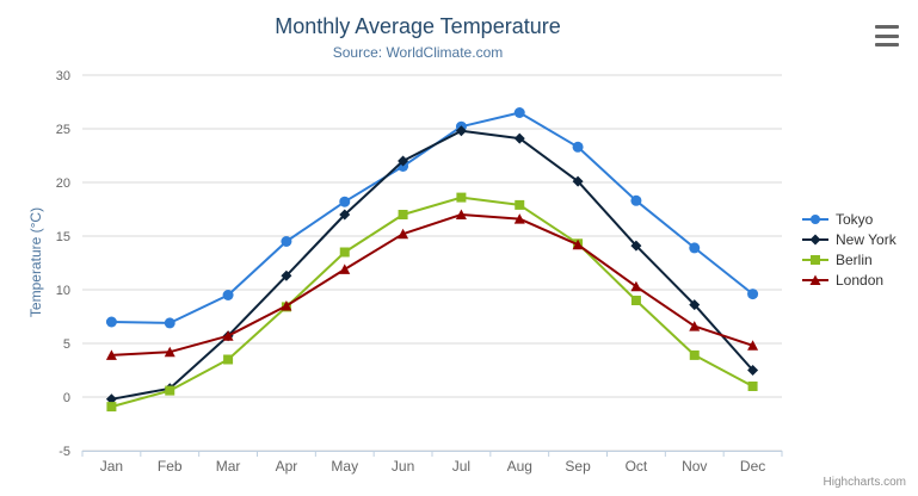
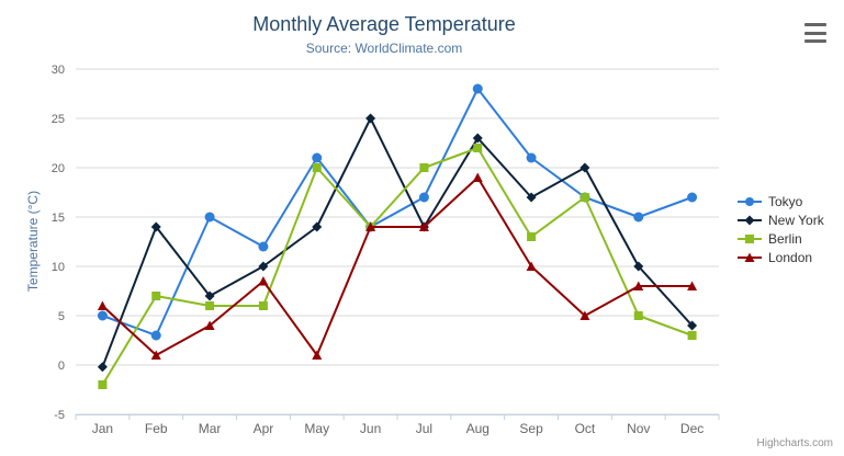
Tokyo/Jan: 7 -> 5
Berlin/Jan: -1 -> -2
London/Jan: 4 -> 6
Tokyo/Feb: 7 -> 3
New York/Feb: 1 -> 14
Berlin/Feb: 1 -> 7
London/Feb: 4 -> 1
Tokyo/Mar: 10 -> 15
New York/Mar: 6 -> 7
Berlin/Mar: 4 -> 6
London/Mar: 6 -> 4
Tokyo/Apr: 14 -> 12
New York/Apr: 11 -> 10
Berlin/Apr: 8 -> 6
Tokyo/May: 18 -> 21
New York/May: 17 -> 14
Berlin/May: 14 -> 20
London/May: 12 -> 1
Tokyo/Jun: 22 -> 14
New York/Jun: 22 -> 25
Berlin/Jun: 17 -> 14
London/Jun: 15 -> 14
Tokyo/Jul: 25 -> 17
New York/Jul: 25 -> 14
Berlin/Jul: 19 -> 20
London/Jul: 17 -> 14
Tokyo/Aug: 26 -> 28
New York/Aug: 24 -> 23
Berlin/Aug: 18 -> 22
London/Aug: 17 -> 19
Tokyo/Sep: 23 -> 21
New York/Sep: 20 -> 17
Berlin/Sep: 14 -> 13
London/Sep: 14 -> 10
Tokyo/Oct: 18 -> 17
New York/Oct: 14 -> 20
Berlin/Oct: 9 -> 17
London/Oct: 10 -> 5
Tokyo/Nov: 14 -> 15
New York/Nov: 9 -> 10
Berlin/Nov: 4 -> 5
London/Nov: 7 -> 8
Tokyo/Dec: 10 -> 17
New York/Dec: 2 -> 4
Berlin/Dec: 1 -> 3
London/Dec: 5 -> 8
